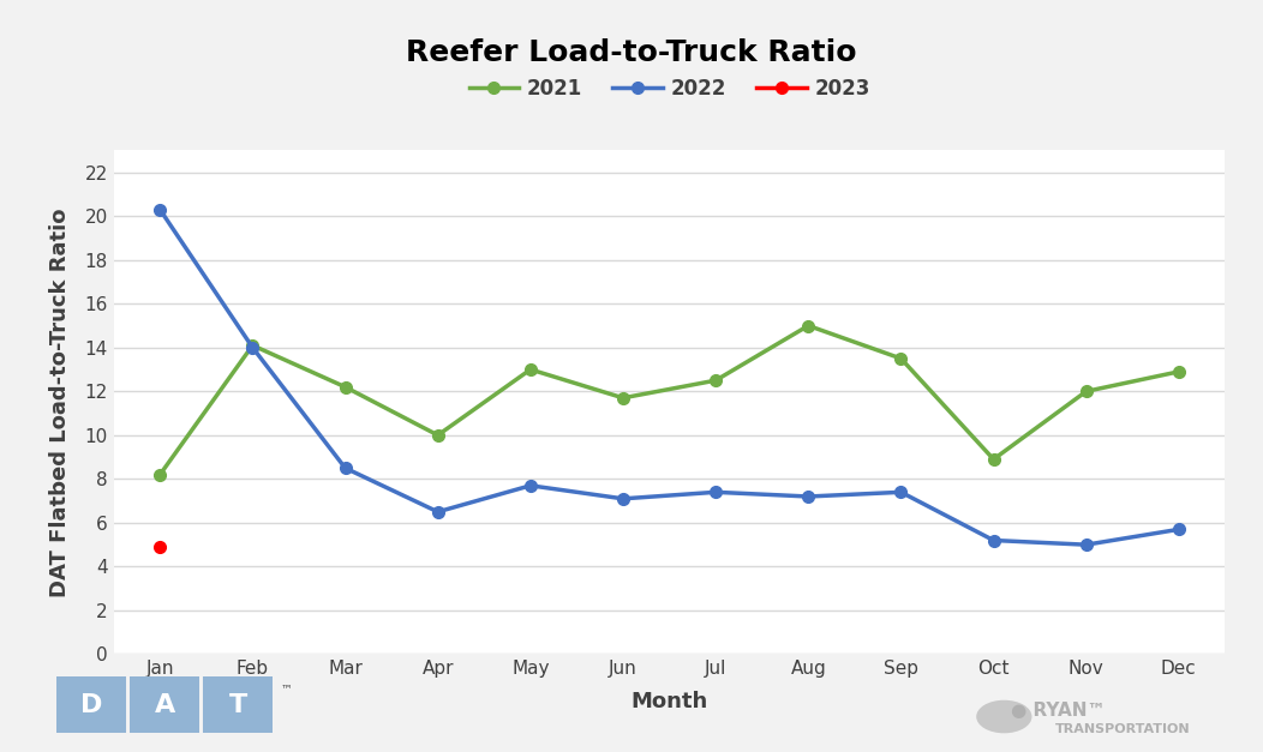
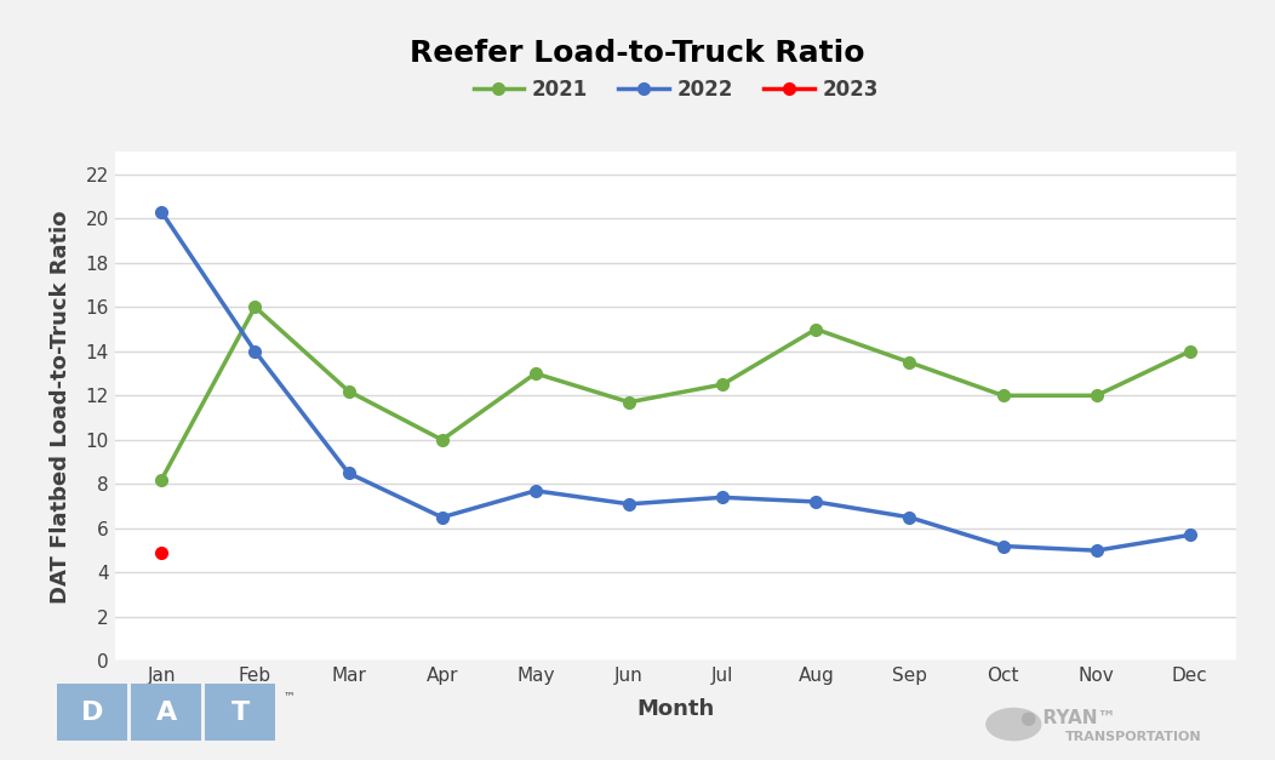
2021/Feb: 14.1 -> 16.0
2022/Sep: 7.4 -> 6.5
2021/Oct: 8.9 -> 12.0
2021/Dec: 12.9 -> 14.0
